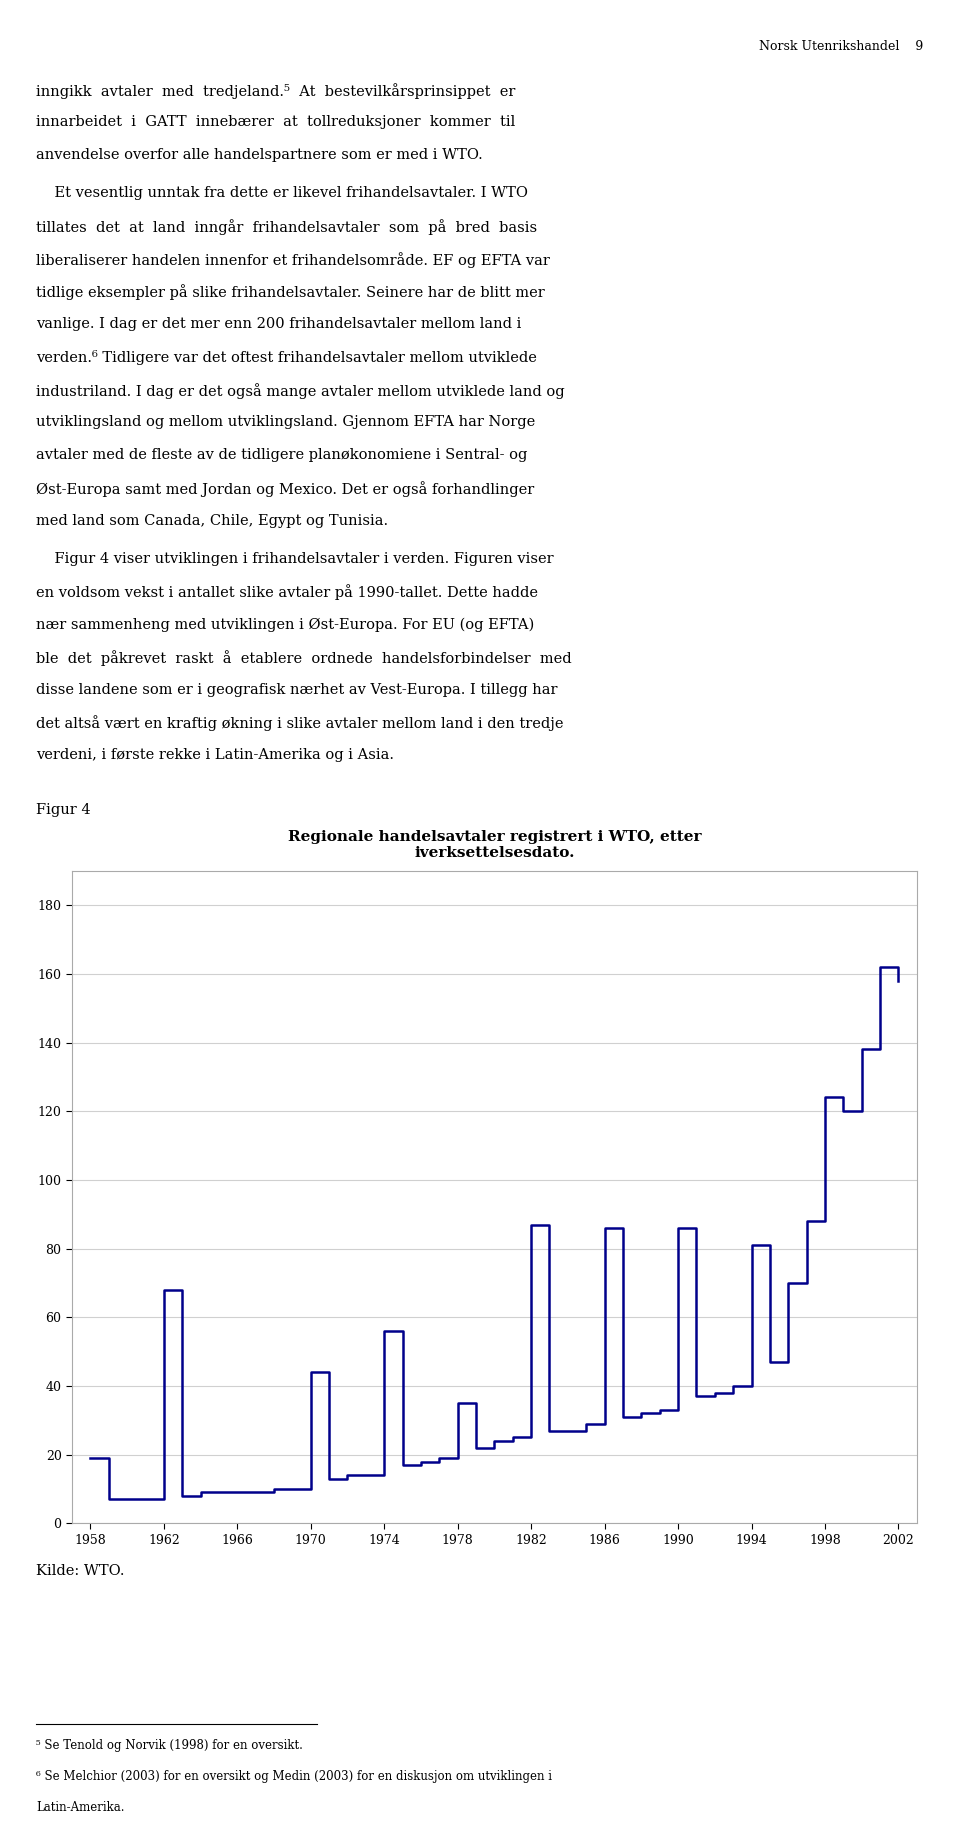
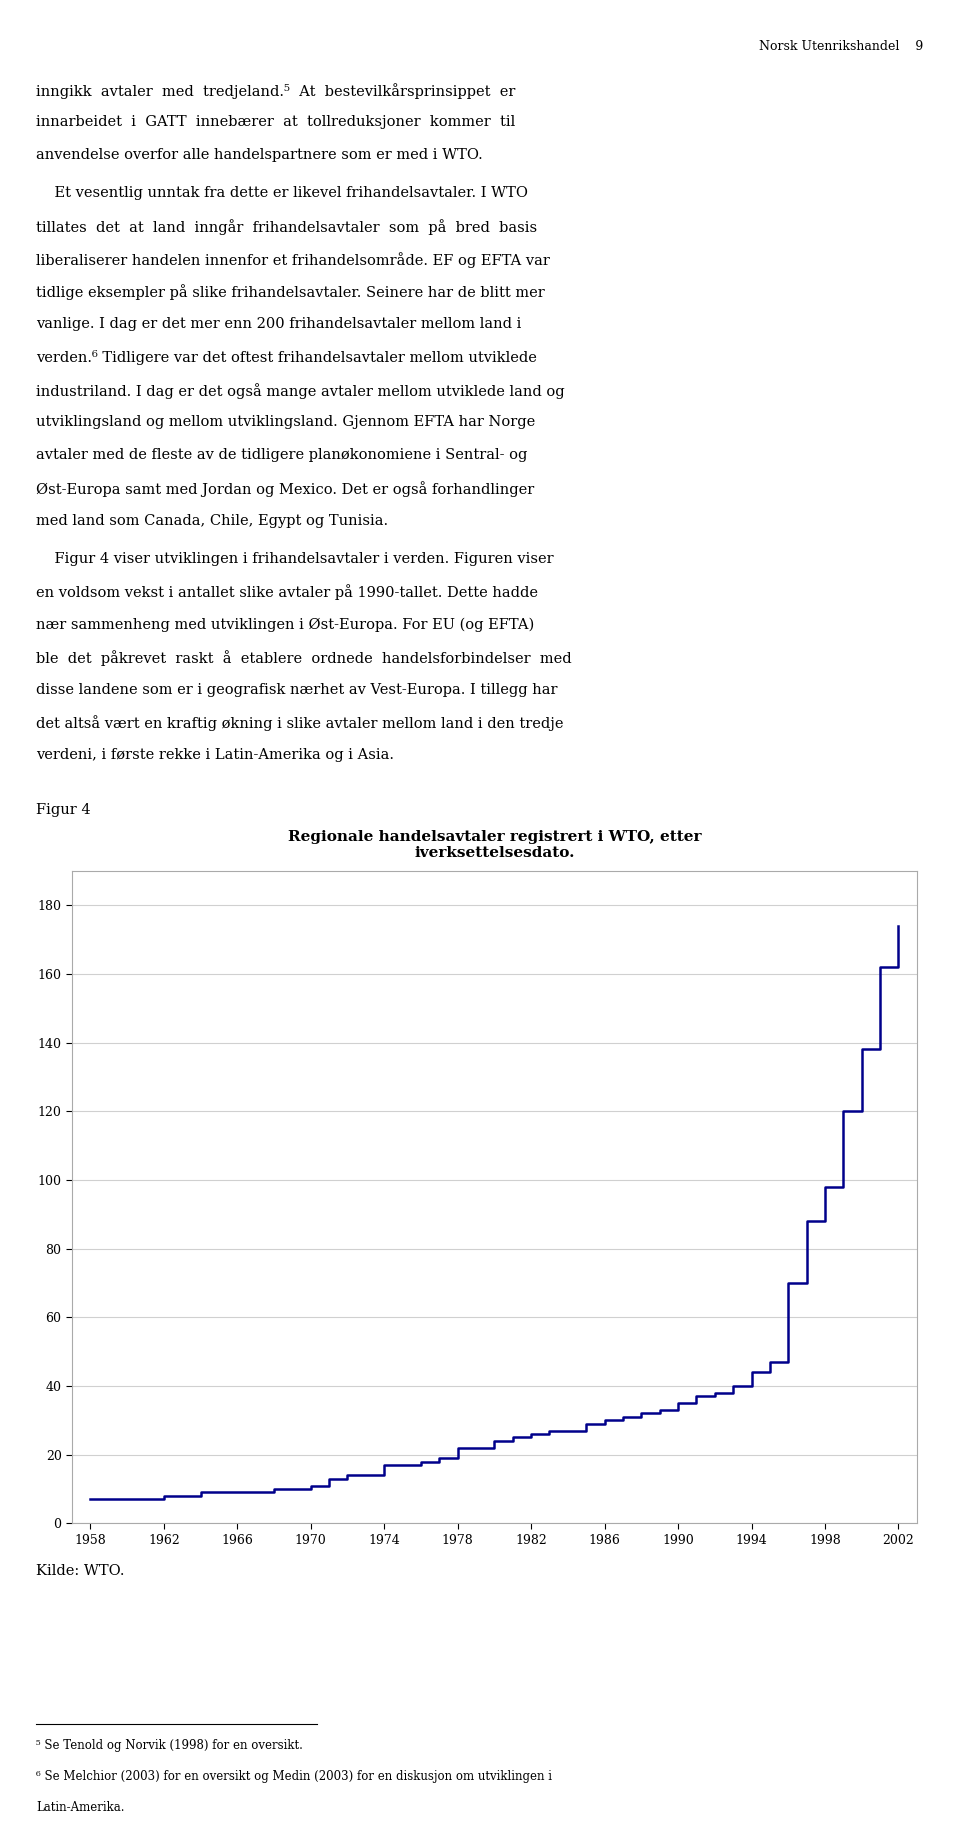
1958: 19 -> 7
1962: 68 -> 8
1970: 44 -> 11
1974: 56 -> 17
1978: 35 -> 22
1982: 87 -> 26
1986: 86 -> 30
1990: 86 -> 35
1994: 81 -> 44
1998: 124 -> 98
2002: 158 -> 174
